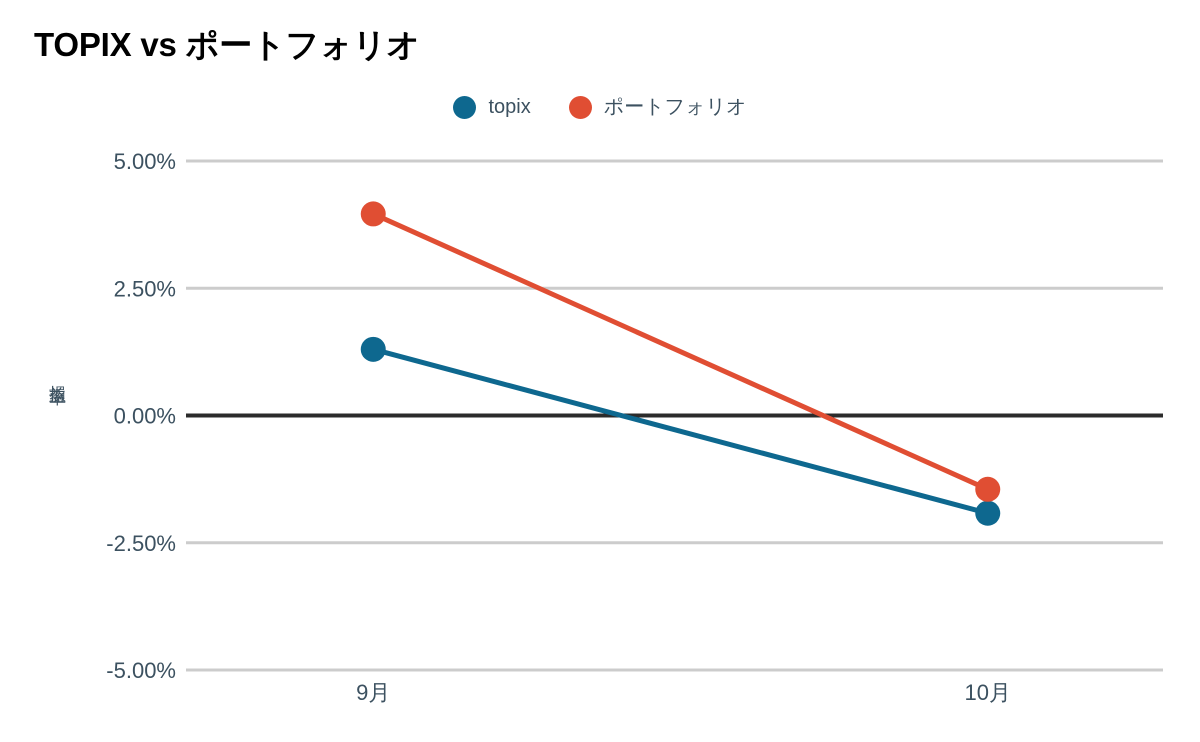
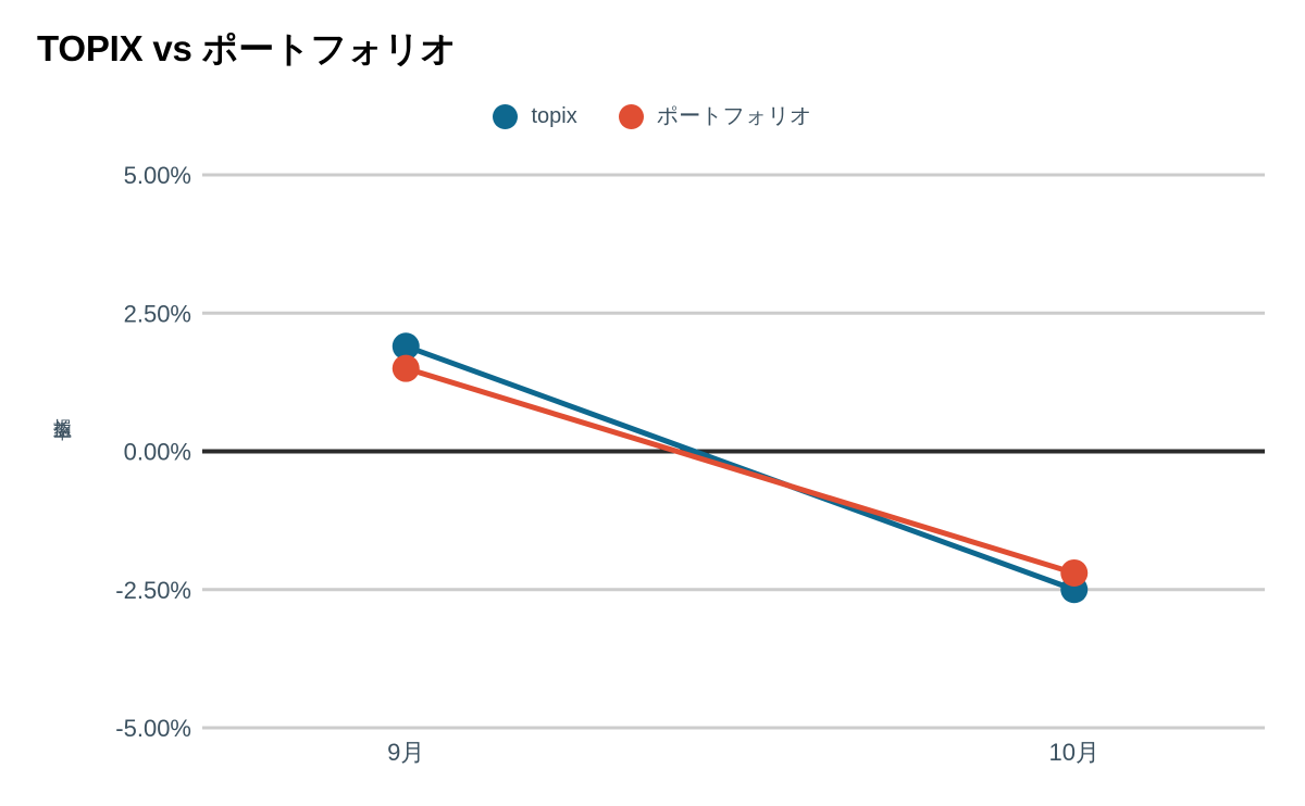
topix/9月: 1.3% -> 1.9%
ポートフォリオ/9月: 4.0% -> 1.5%
topix/10月: -1.9% -> -2.5%
ポートフォリオ/10月: -1.4% -> -2.2%
